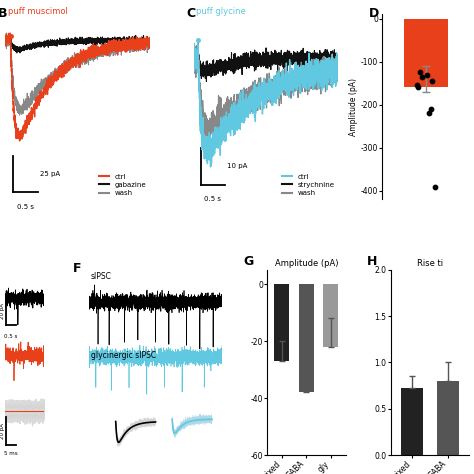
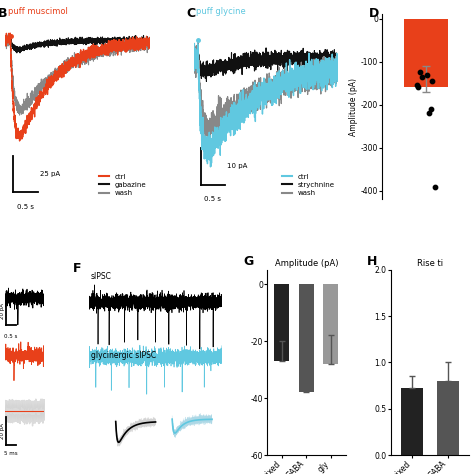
Amplitude (pA)/gly: -22 -> -28
